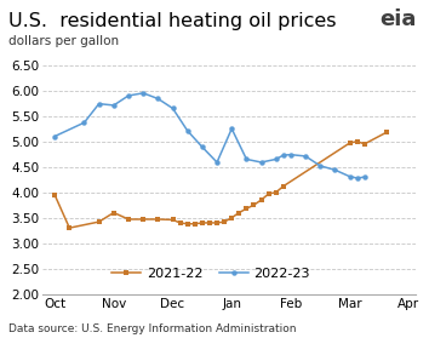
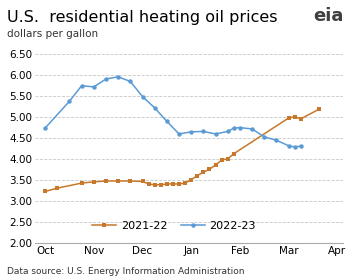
2021-22/Oct: 3.95 -> 3.22
2022-23/Oct: 5.10 -> 4.73
2021-22/Nov: 3.60 -> 3.45
2022-23/Dec: 5.65 -> 5.48
2022-23/Jan: 5.25 -> 4.64
